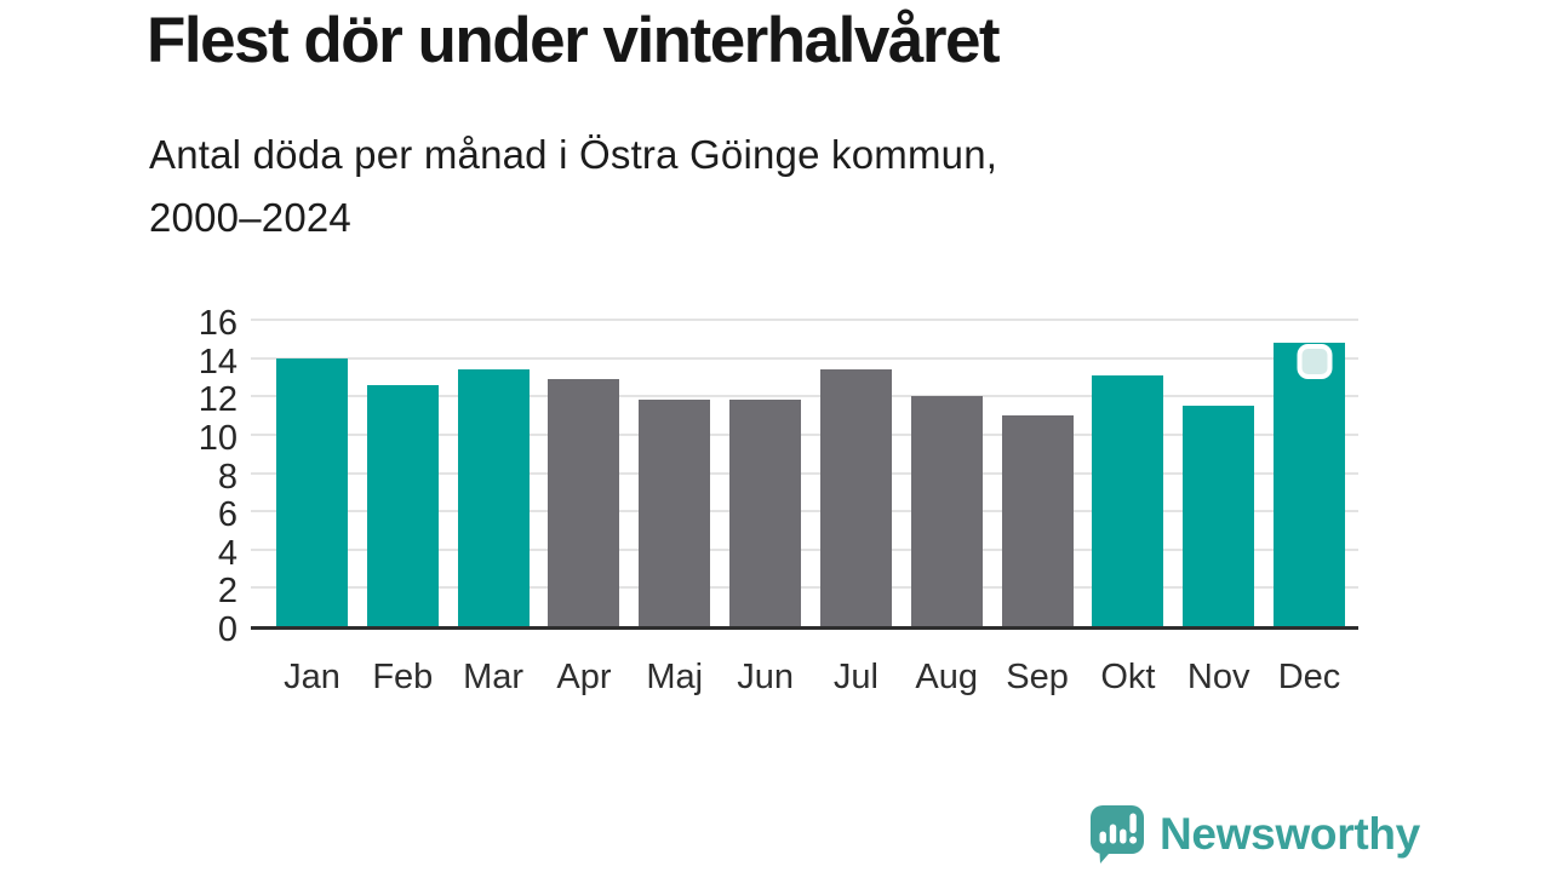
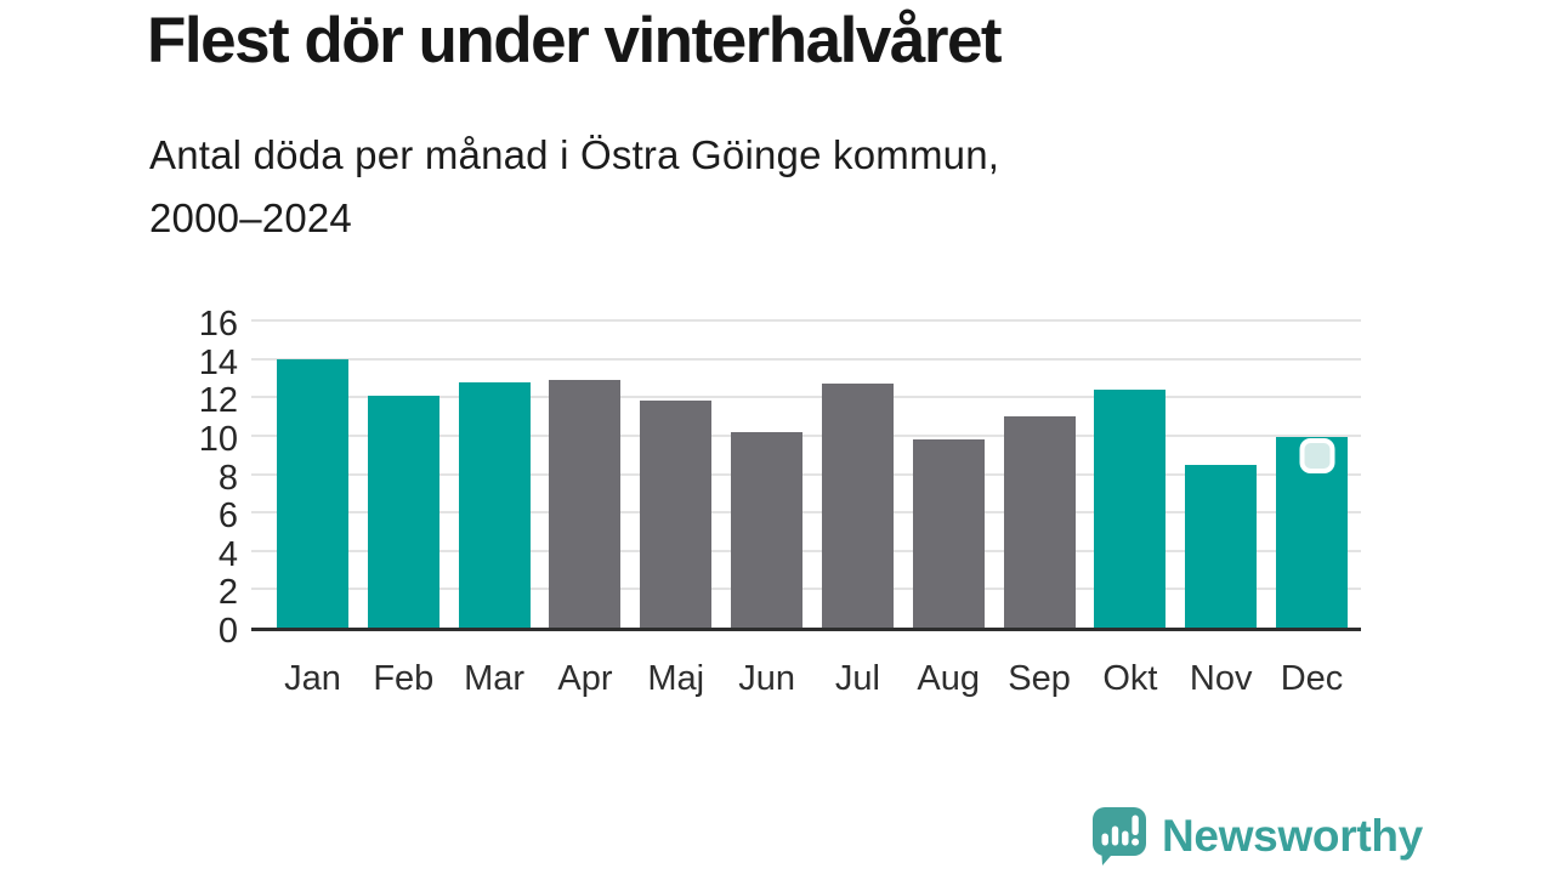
Feb: 12.6 -> 12.1
Mar: 13.4 -> 12.8
Jun: 11.8 -> 10.2
Jul: 13.4 -> 12.7
Aug: 12.0 -> 9.8
Okt: 13.1 -> 12.4
Nov: 11.5 -> 8.5
Dec: 14.8 -> 9.9
